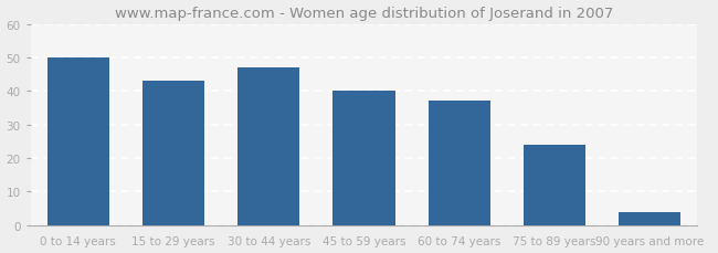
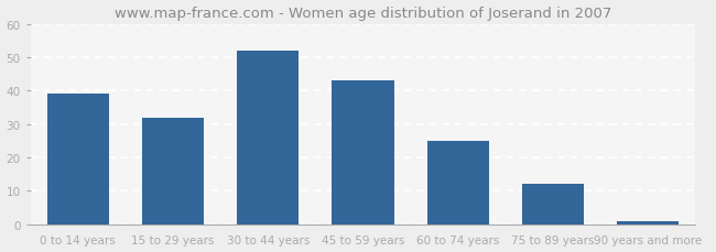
0 to 14 years: 50 -> 39
15 to 29 years: 43 -> 32
30 to 44 years: 47 -> 52
45 to 59 years: 40 -> 43
60 to 74 years: 37 -> 25
75 to 89 years: 24 -> 12
90 years and more: 4 -> 1
